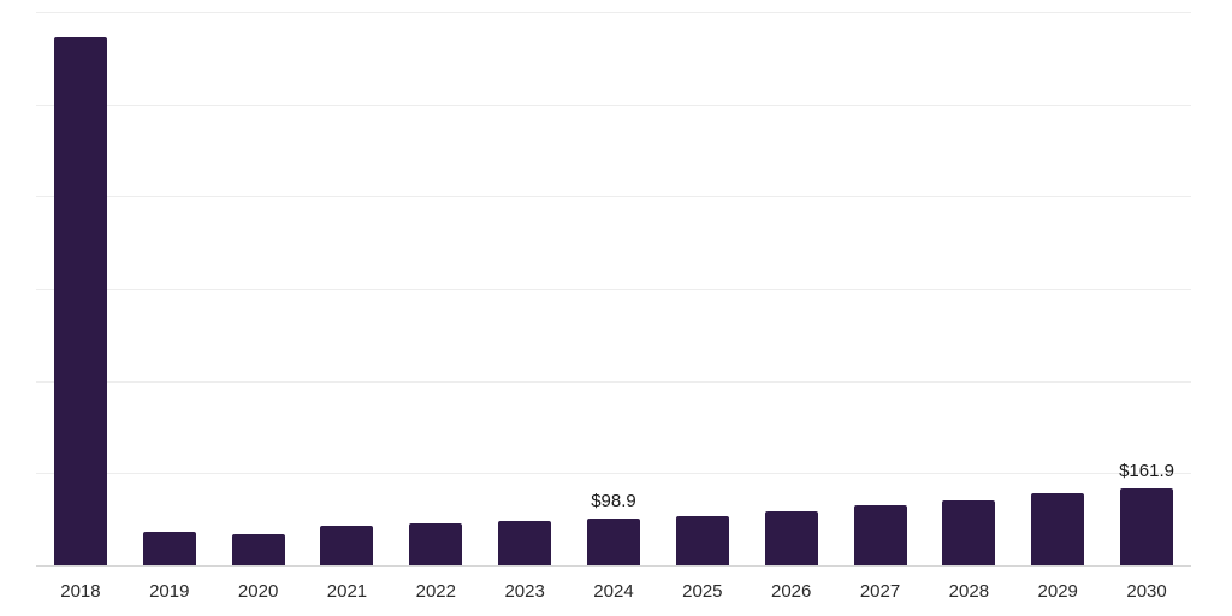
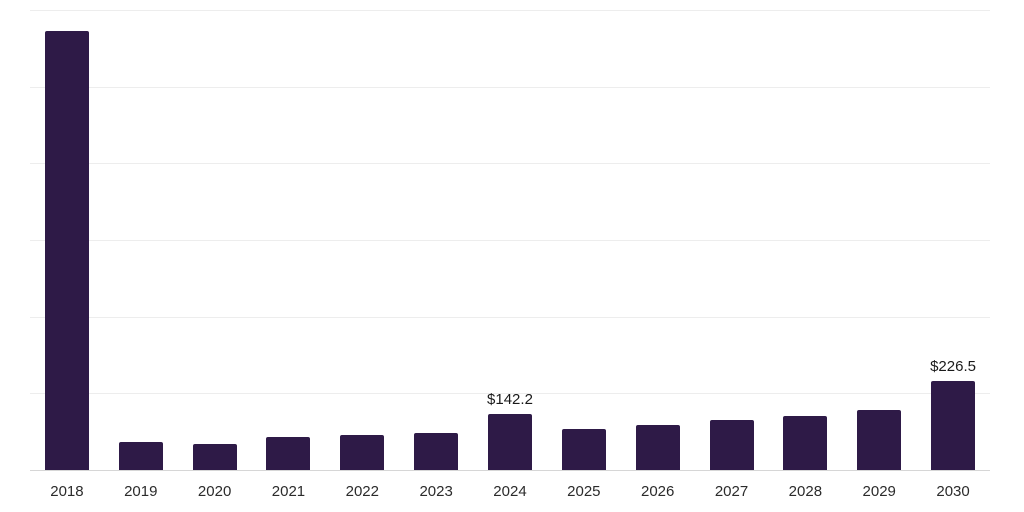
2024: $98.9 -> $142.2
2030: $161.9 -> $226.5
